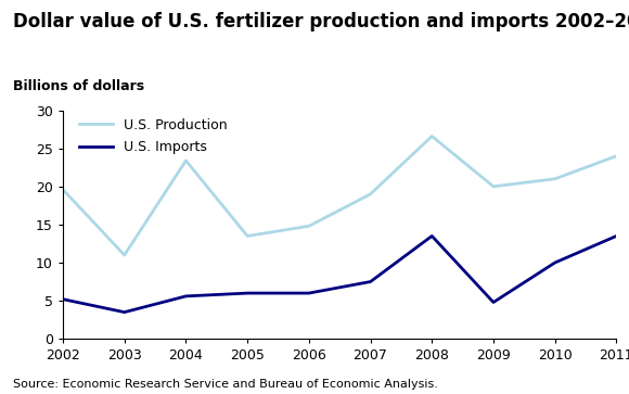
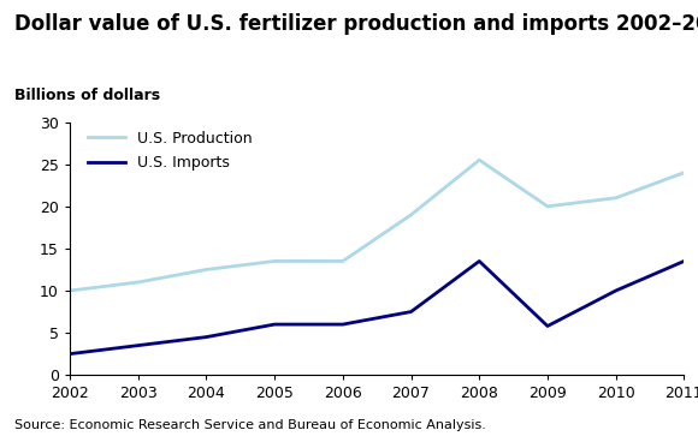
U.S. Production/2002: 19.6 -> 10.0
U.S. Imports/2002: 5.2 -> 2.5
U.S. Production/2004: 23.4 -> 12.5
U.S. Imports/2004: 5.6 -> 4.5
U.S. Production/2006: 14.8 -> 13.5
U.S. Production/2008: 26.6 -> 25.5
U.S. Imports/2009: 4.8 -> 5.8
